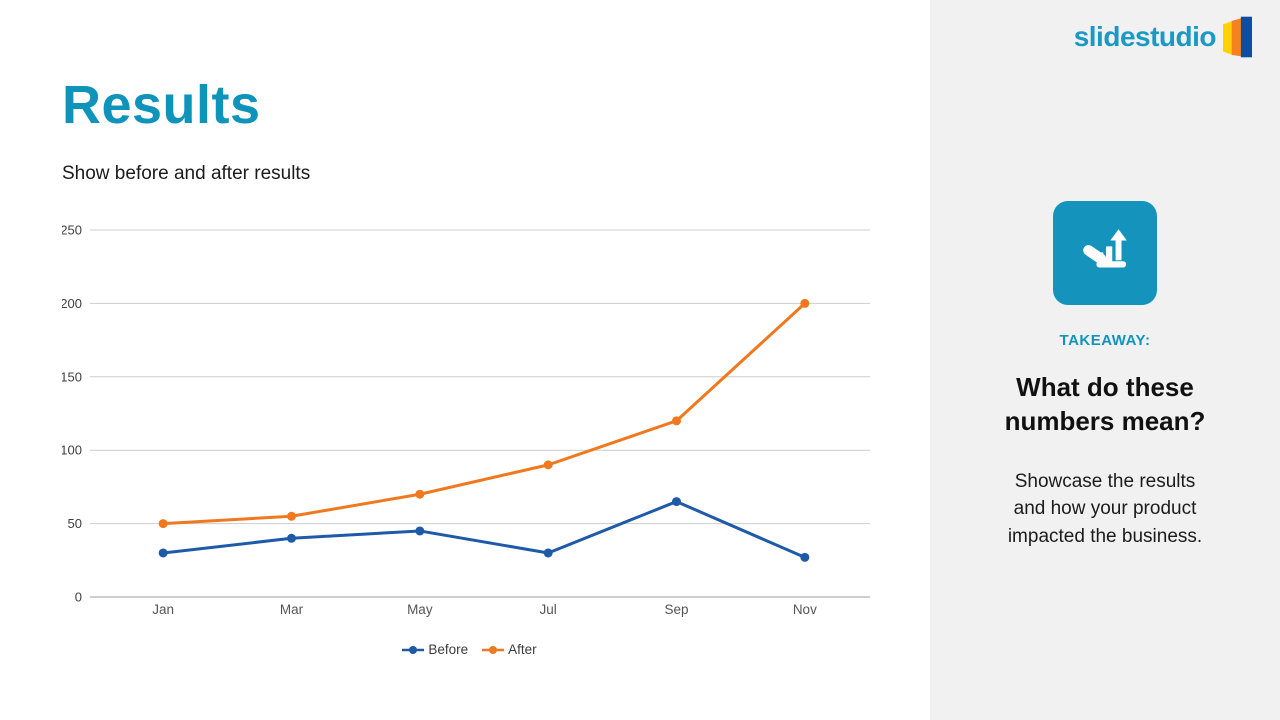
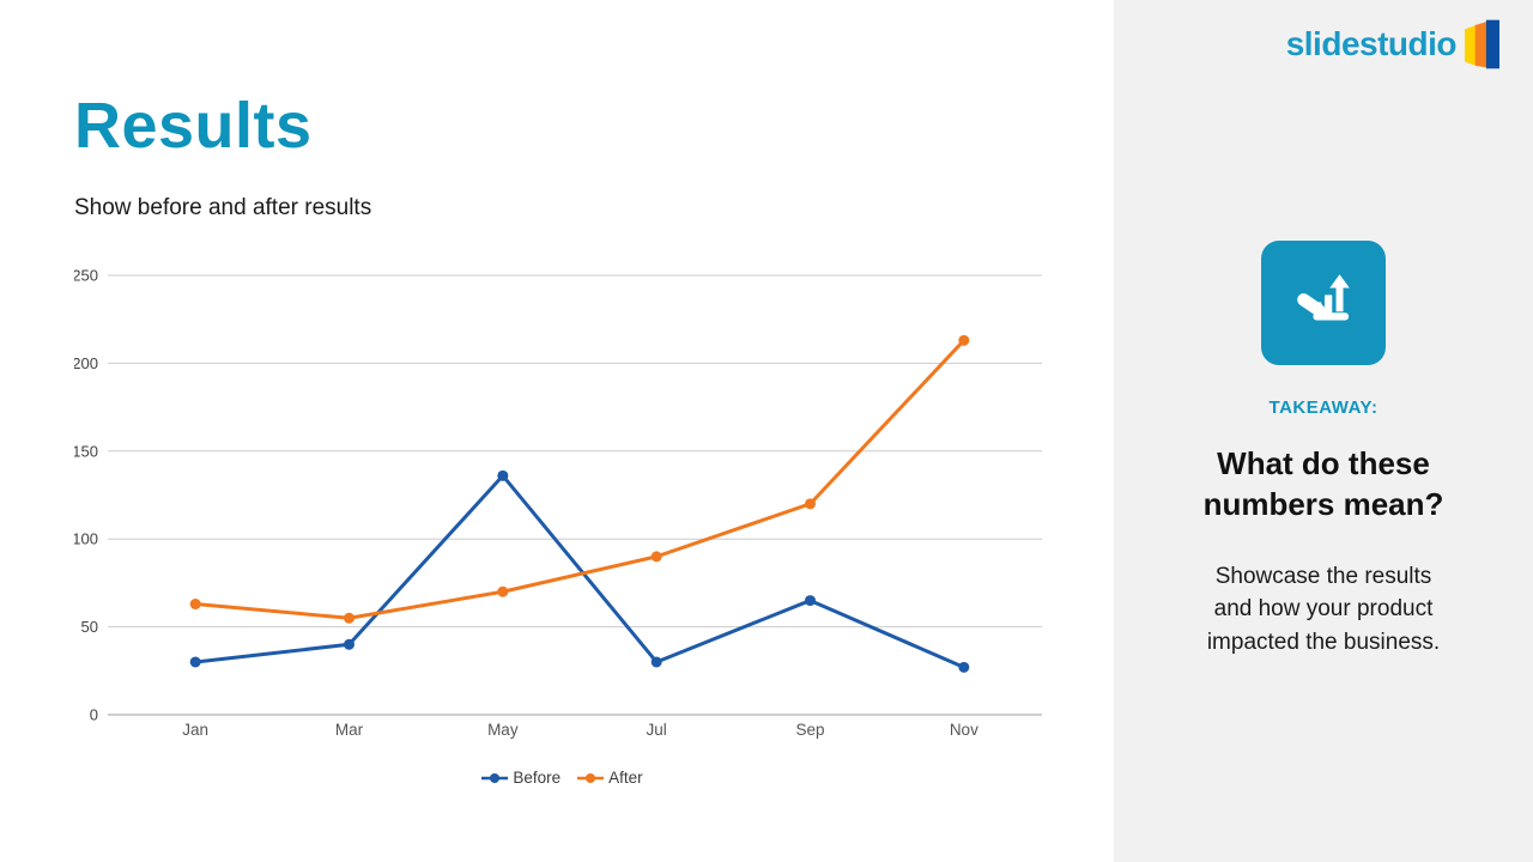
After/Jan: 50 -> 63
Before/May: 45 -> 136
After/Nov: 200 -> 213
